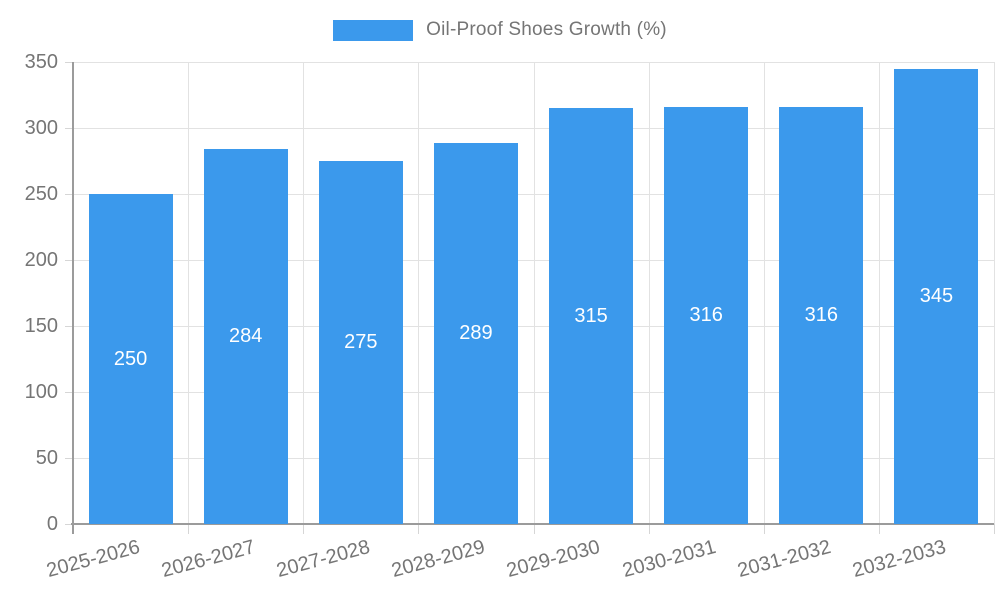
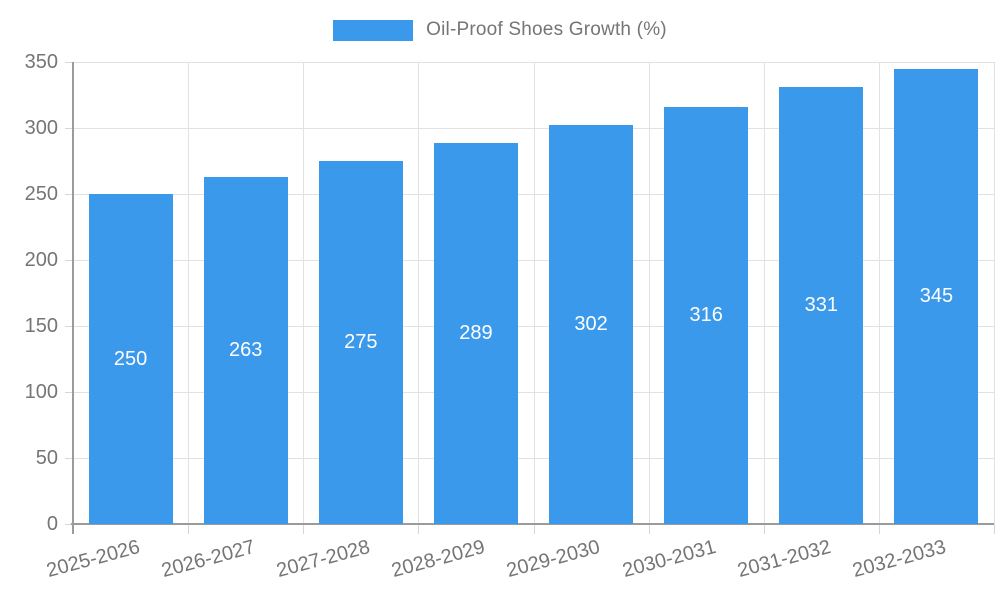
2026-2027: 284 -> 263
2029-2030: 315 -> 302
2031-2032: 316 -> 331
